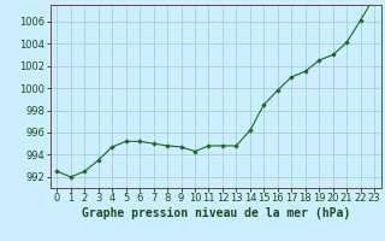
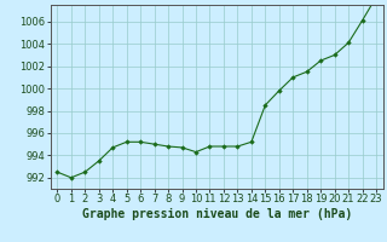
14: 996.2 -> 995.2
